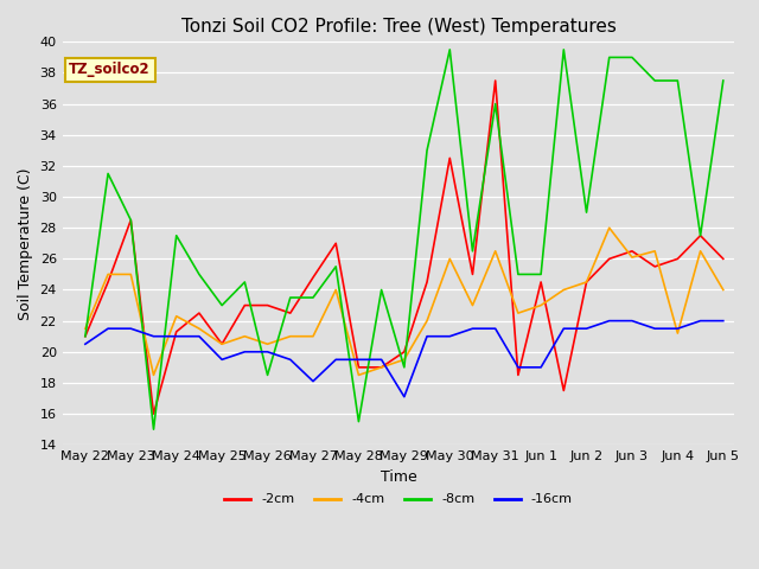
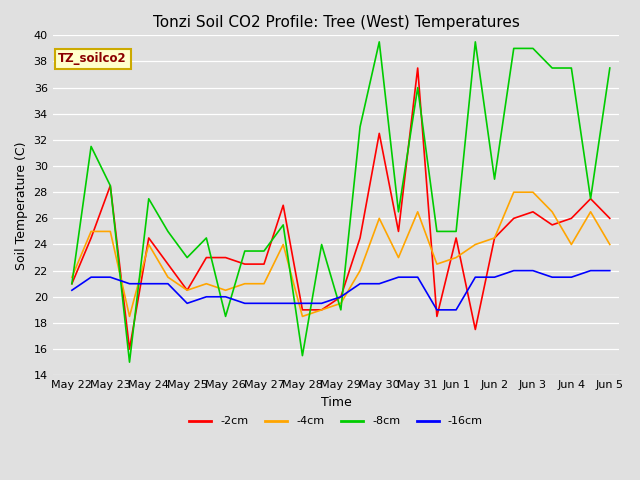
-2cm/May 24: 21.3 -> 24.5
-4cm/May 24: 22.3 -> 24.0
-2cm/May 27: 24.8 -> 22.5
-16cm/May 27: 18.1 -> 19.5
-16cm/May 29: 17.1 -> 20.0
-4cm/Jun 3: 26.1 -> 28.0
-4cm/Jun 4: 21.2 -> 24.0
